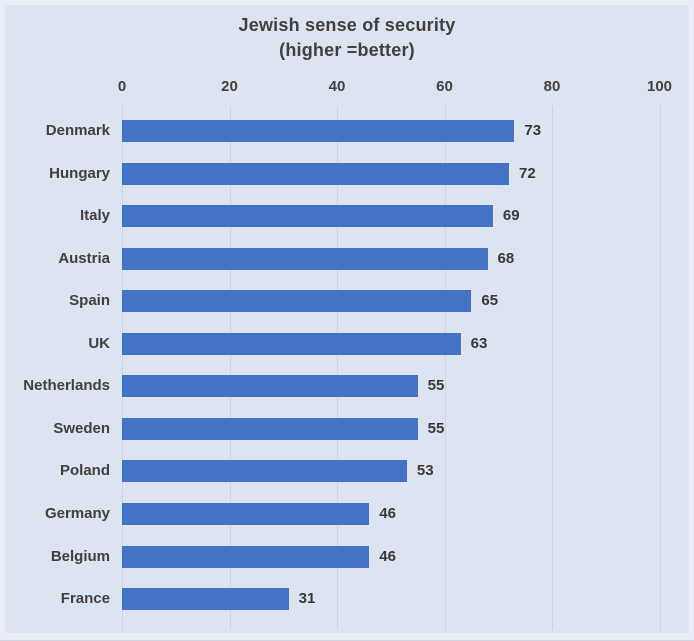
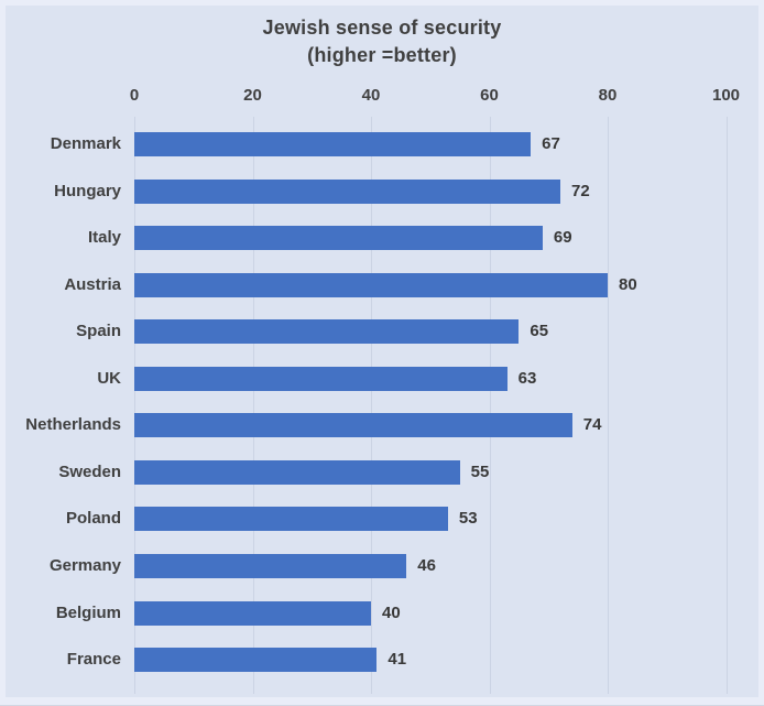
Denmark: 73 -> 67
Austria: 68 -> 80
Netherlands: 55 -> 74
Belgium: 46 -> 40
France: 31 -> 41
